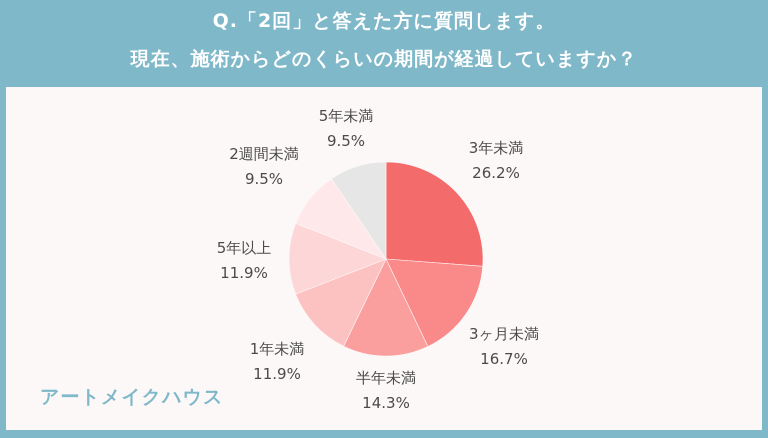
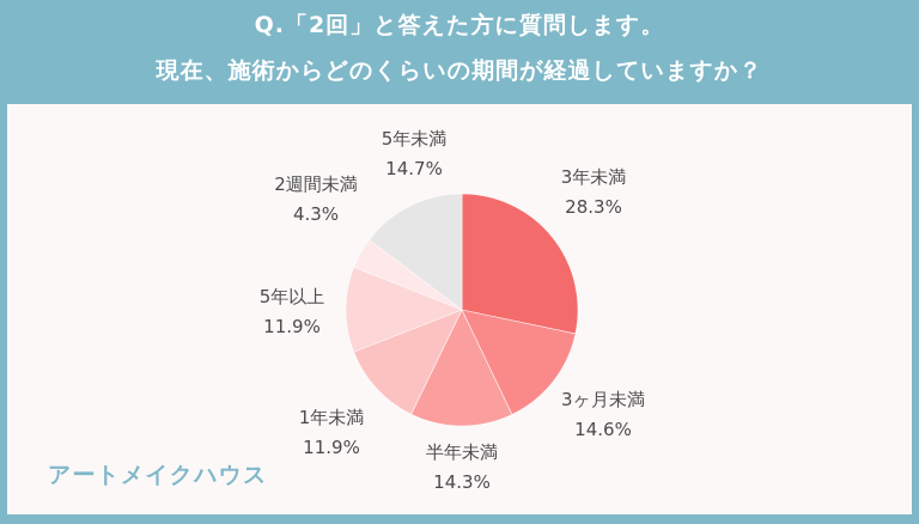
3年未満: 26.2% -> 28.3%
3ヶ月未満: 16.7% -> 14.6%
2週間未満: 9.5% -> 4.3%
5年未満: 9.5% -> 14.7%
